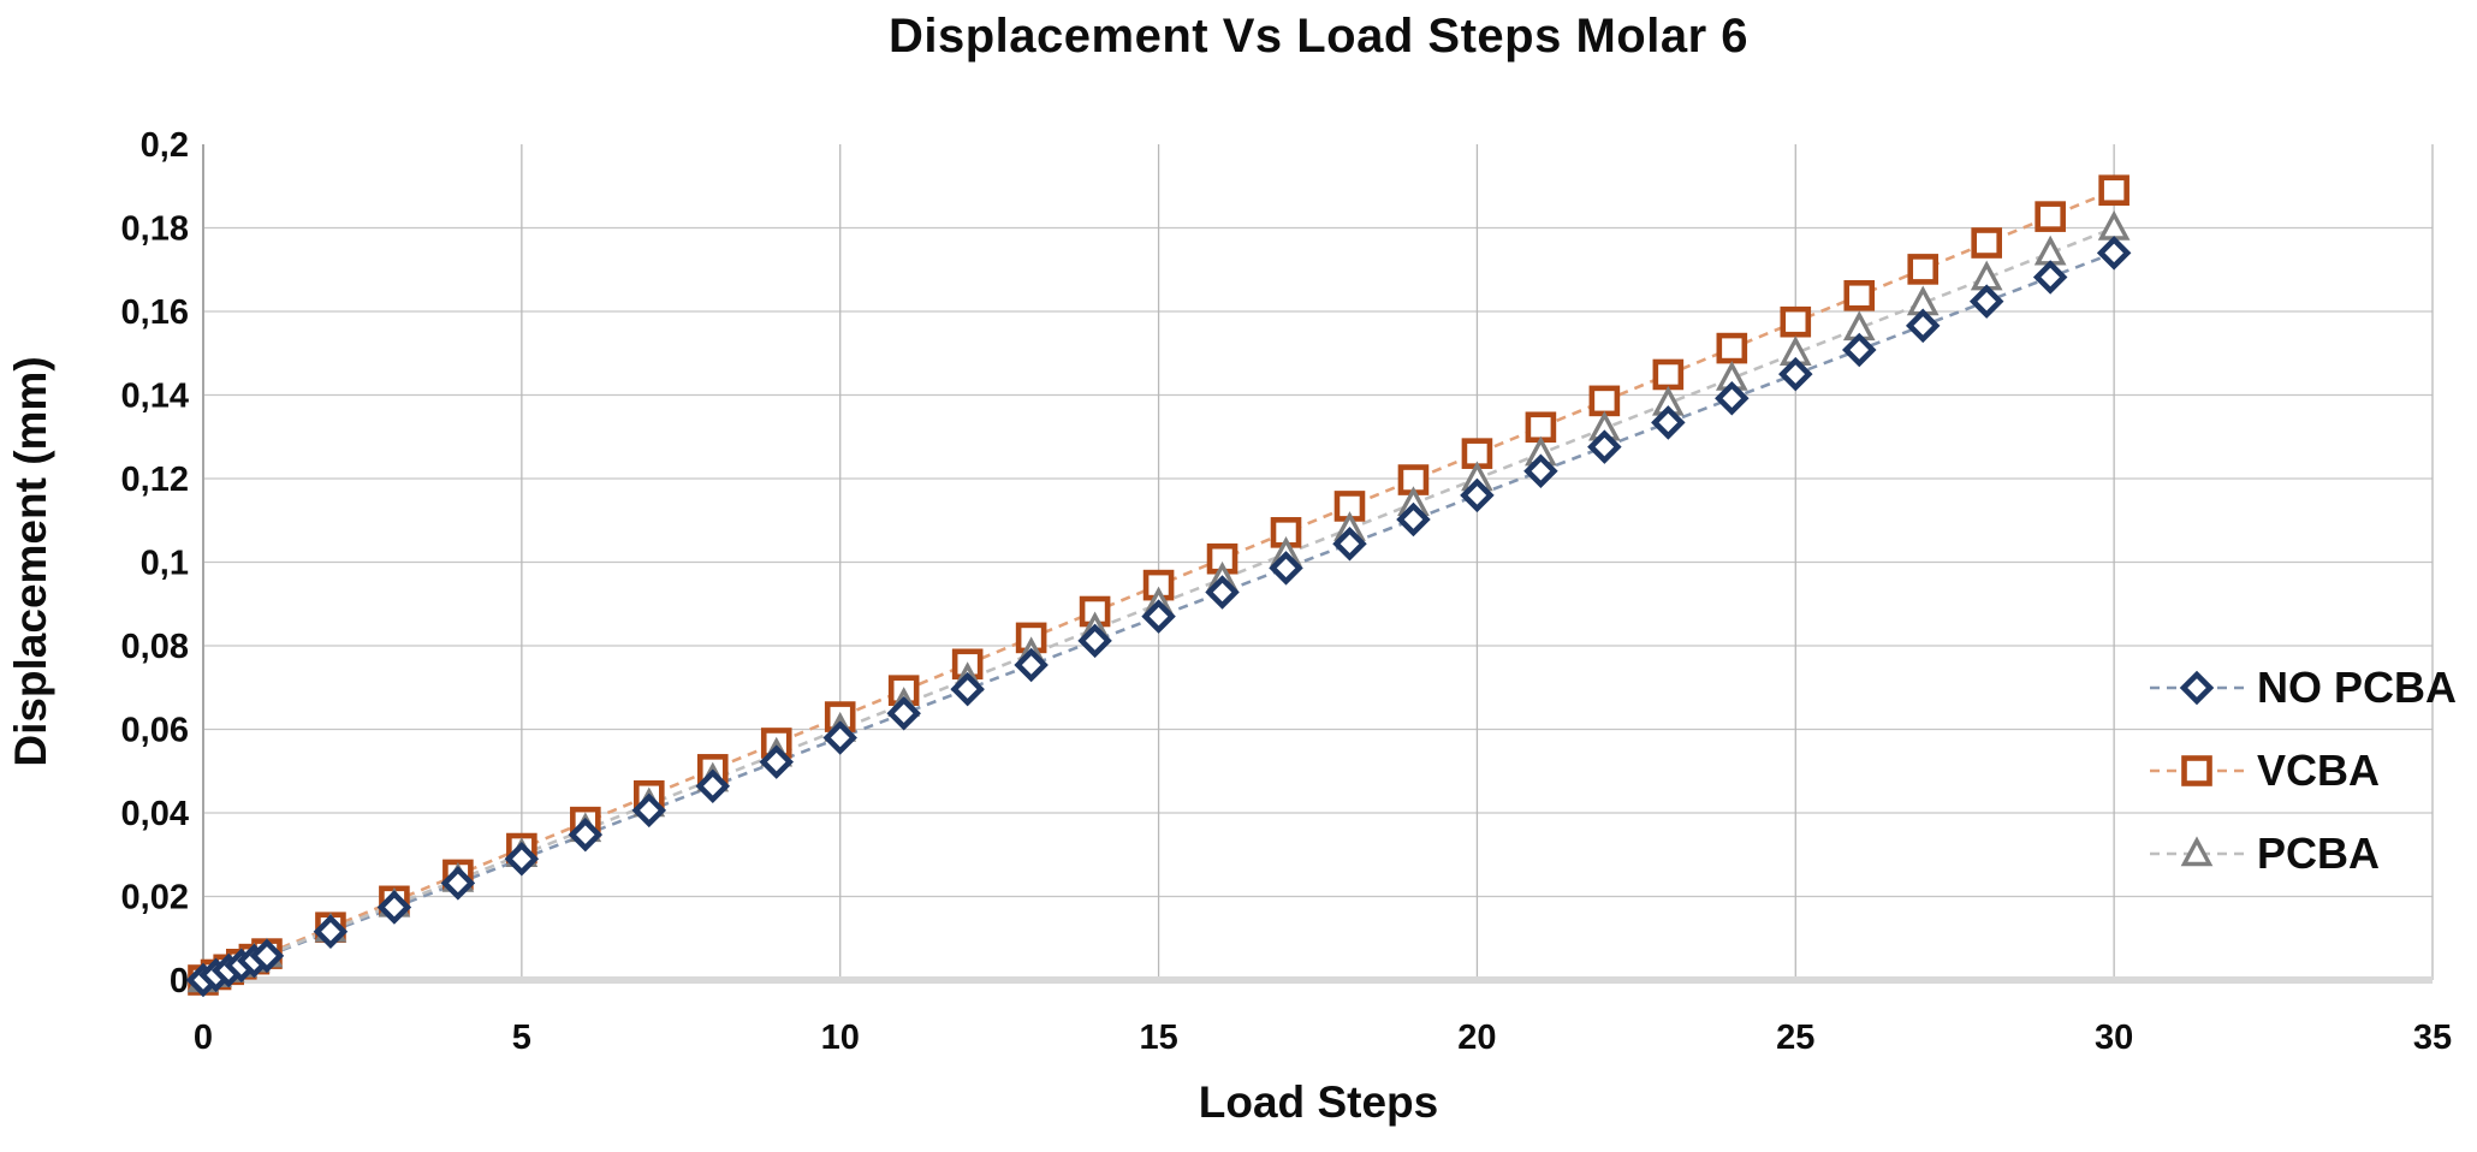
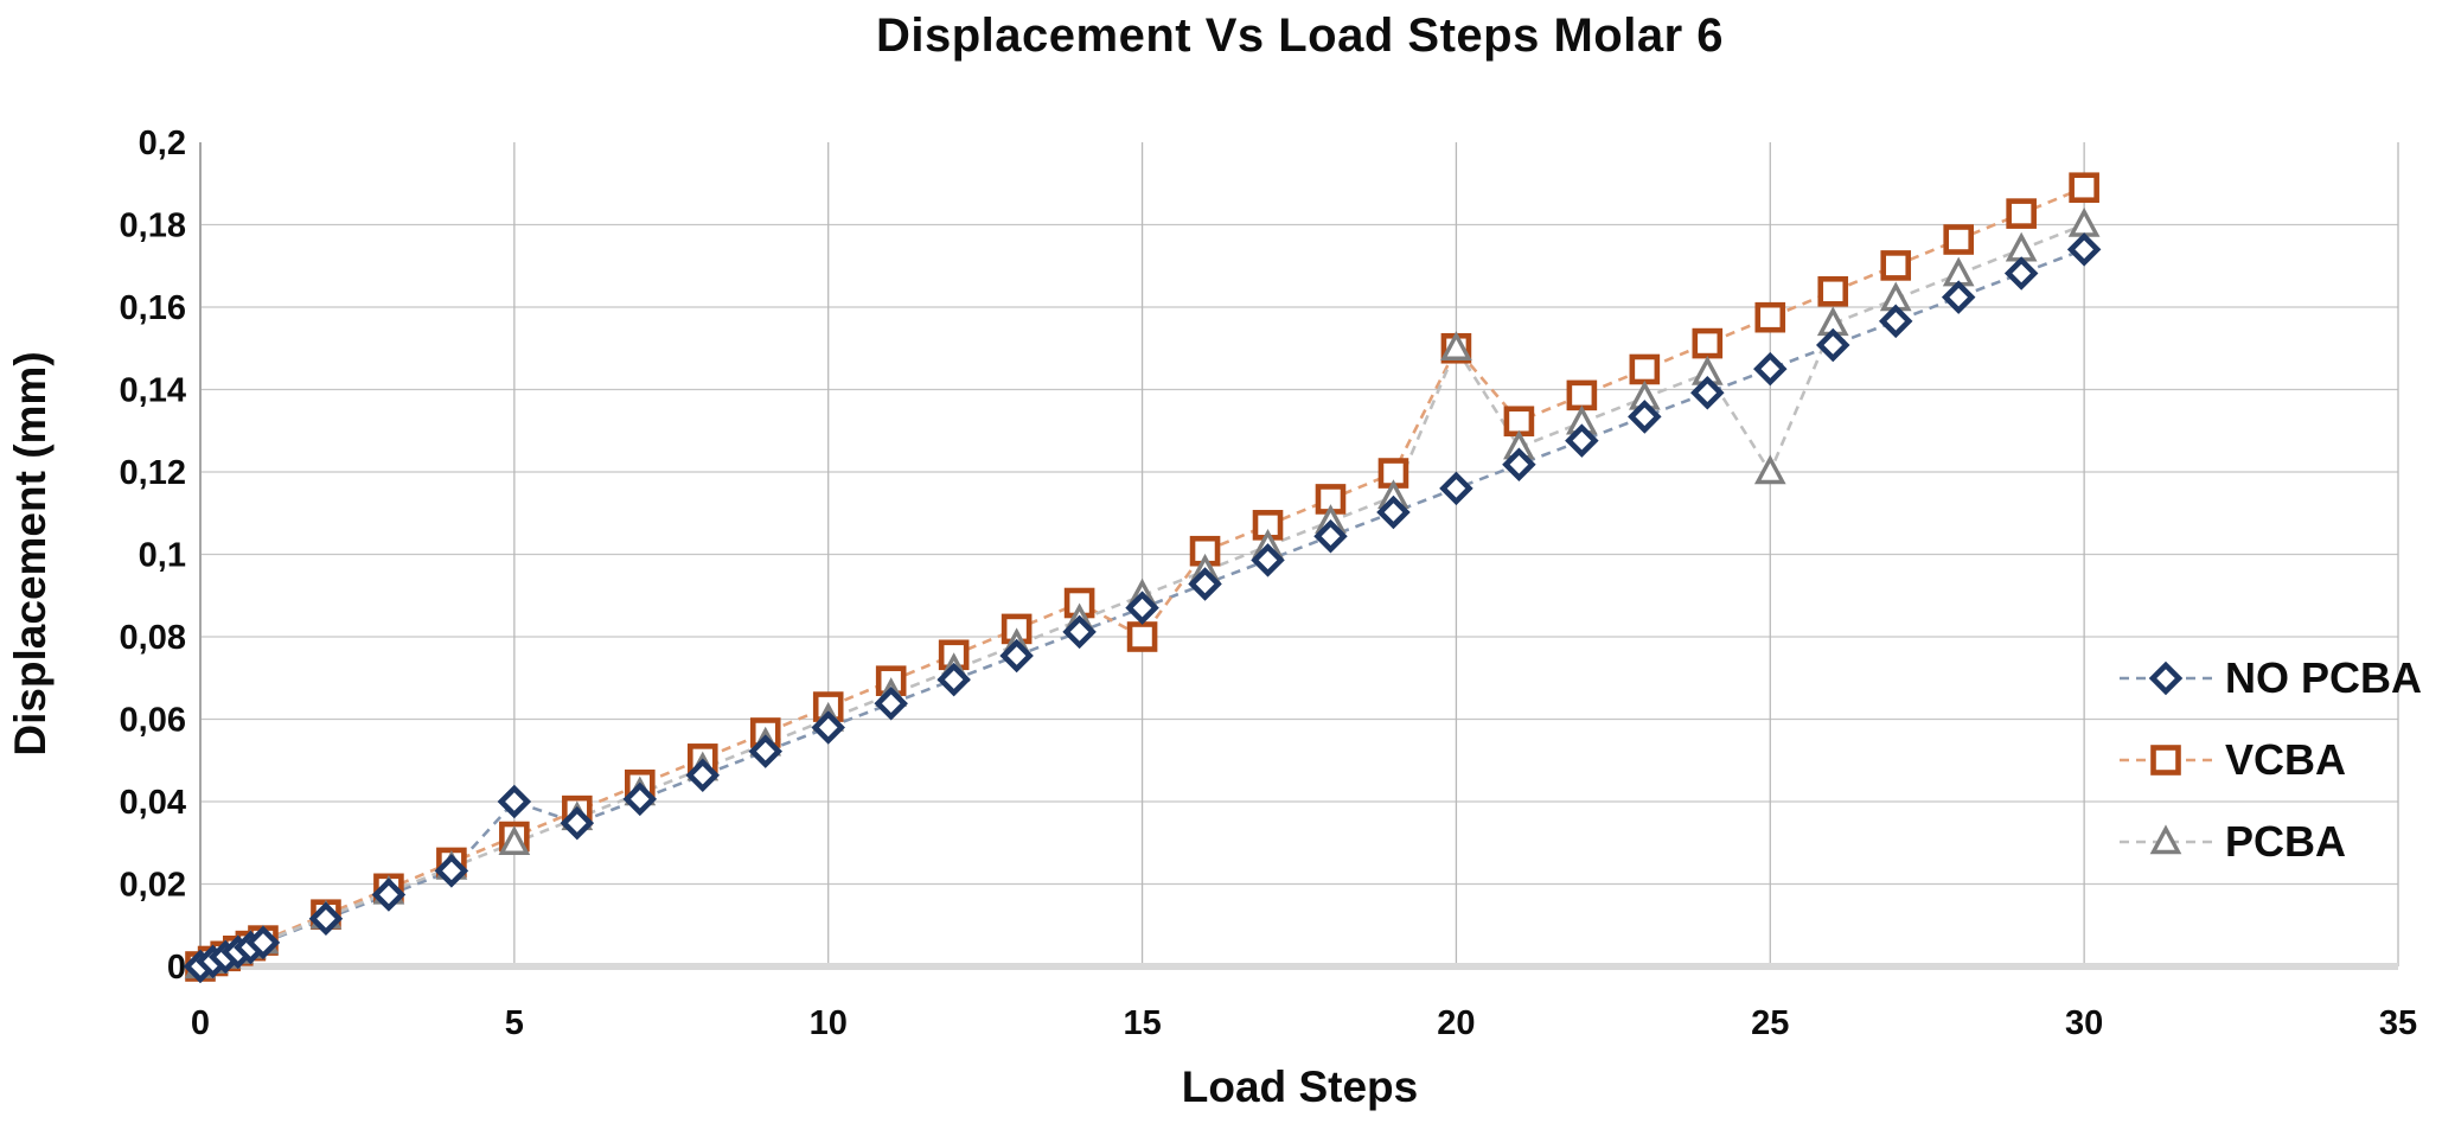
NO PCBA/5: 0,03 -> 0,04
VCBA/15: 0,09 -> 0,08
VCBA/20: 0,13 -> 0,15
PCBA/20: 0,12 -> 0,15
PCBA/25: 0,15 -> 0,12
